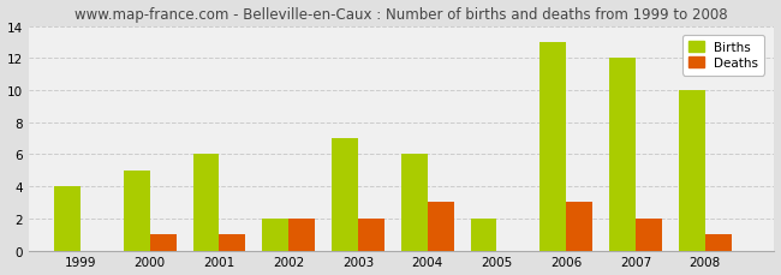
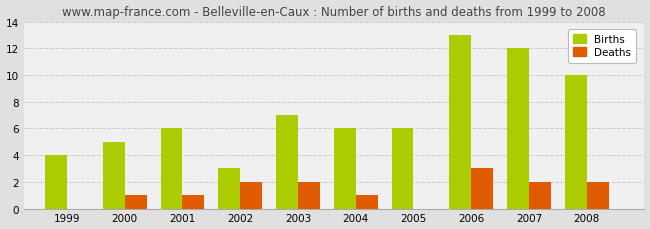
Births/2002: 2 -> 3
Deaths/2004: 3 -> 1
Births/2005: 2 -> 6
Deaths/2008: 1 -> 2
